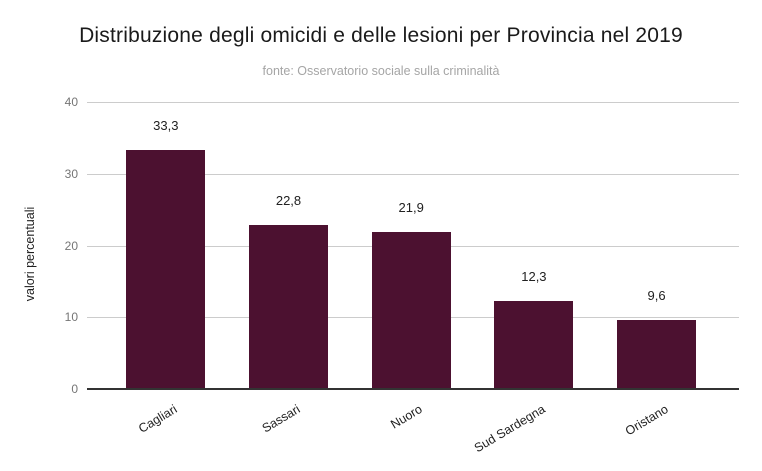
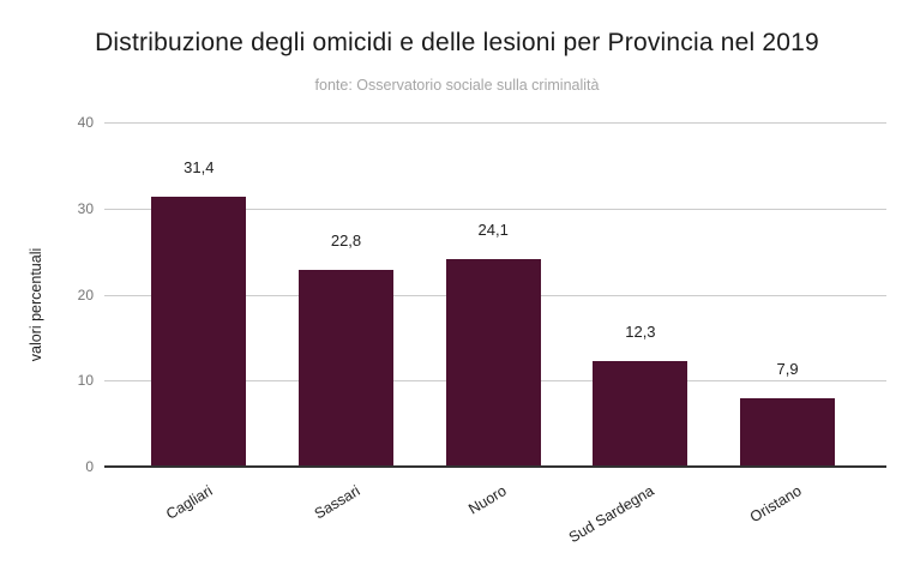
Cagliari: 33,3 -> 31,4
Nuoro: 21,9 -> 24,1
Oristano: 9,6 -> 7,9
